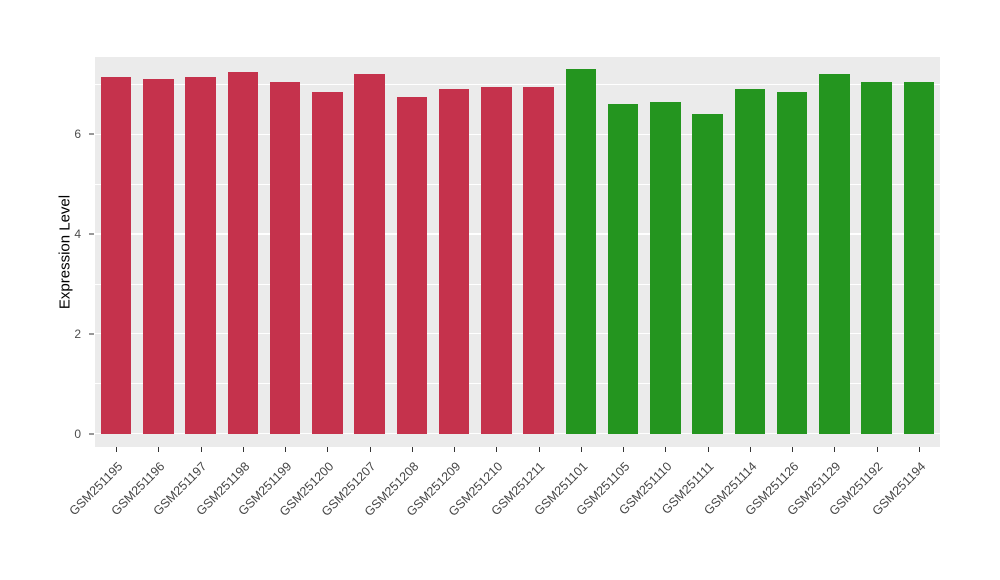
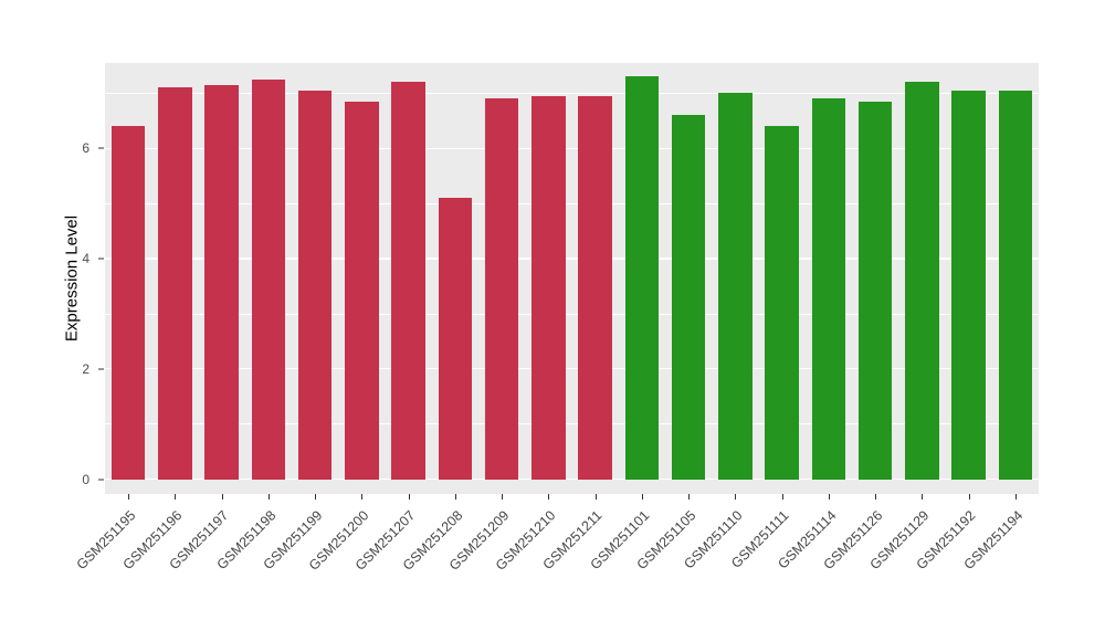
GSM251195: 7.2 -> 6.4
GSM251208: 6.8 -> 5.1
GSM251110: 6.7 -> 7.0
